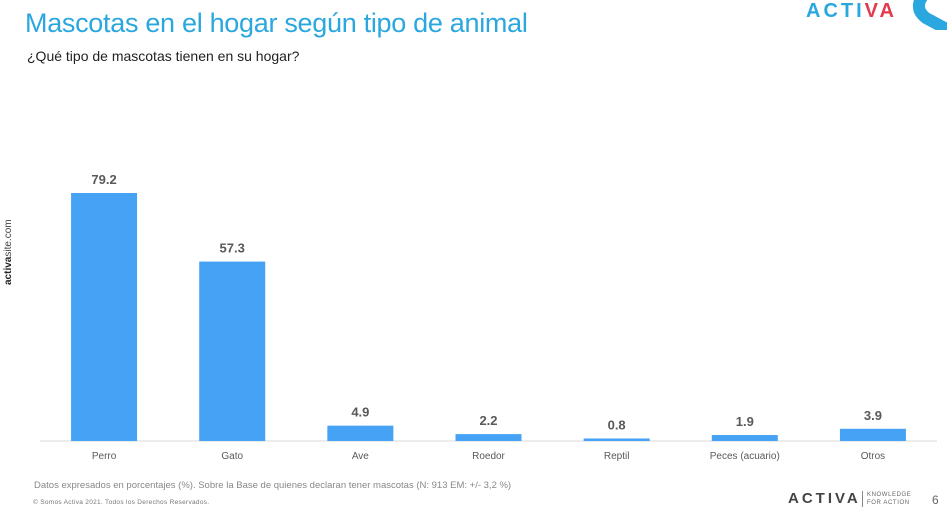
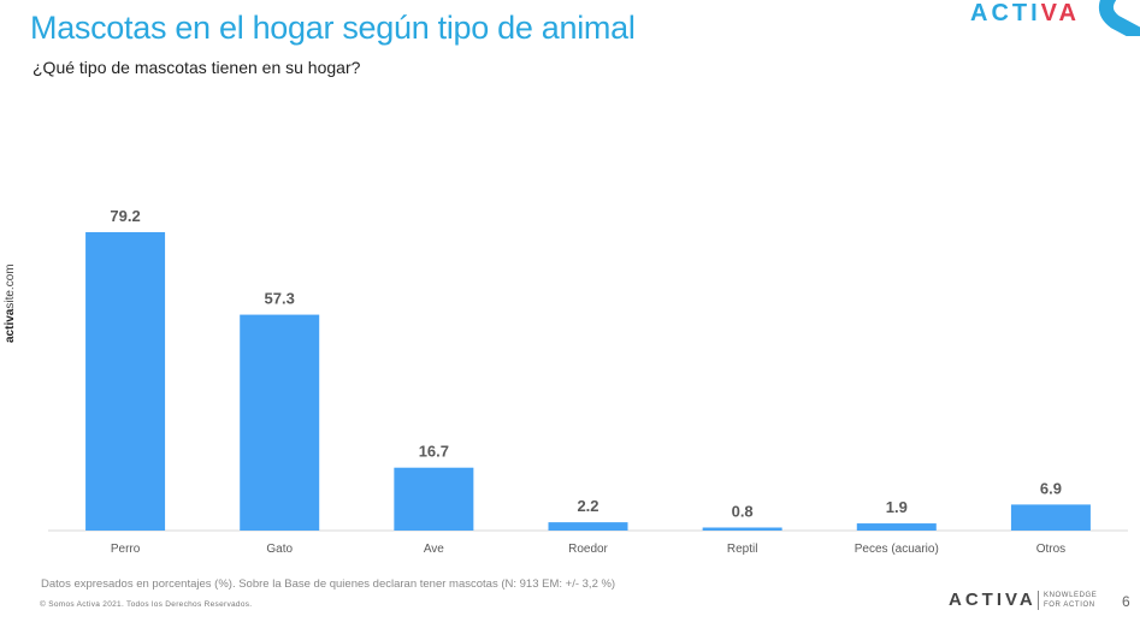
Ave: 4.9 -> 16.7
Otros: 3.9 -> 6.9
